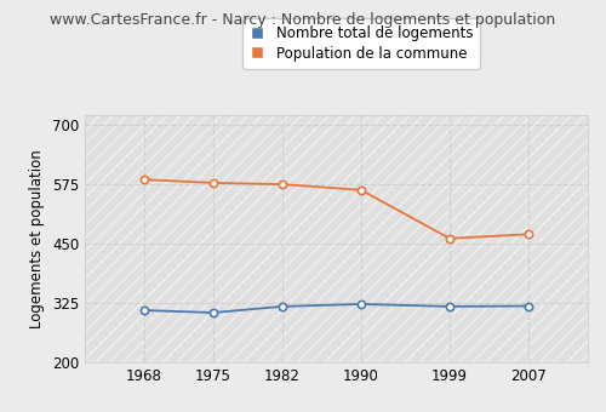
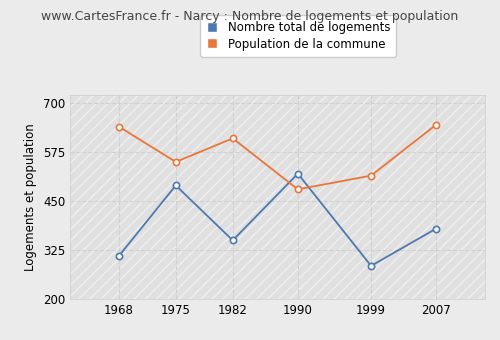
Population de la commune/1968: 585 -> 640
Nombre total de logements/1975: 305 -> 490
Population de la commune/1975: 578 -> 550
Nombre total de logements/1982: 318 -> 350
Population de la commune/1982: 575 -> 610
Nombre total de logements/1990: 323 -> 520
Population de la commune/1990: 563 -> 480
Nombre total de logements/1999: 318 -> 285
Population de la commune/1999: 461 -> 515
Nombre total de logements/2007: 319 -> 380
Population de la commune/2007: 470 -> 645
